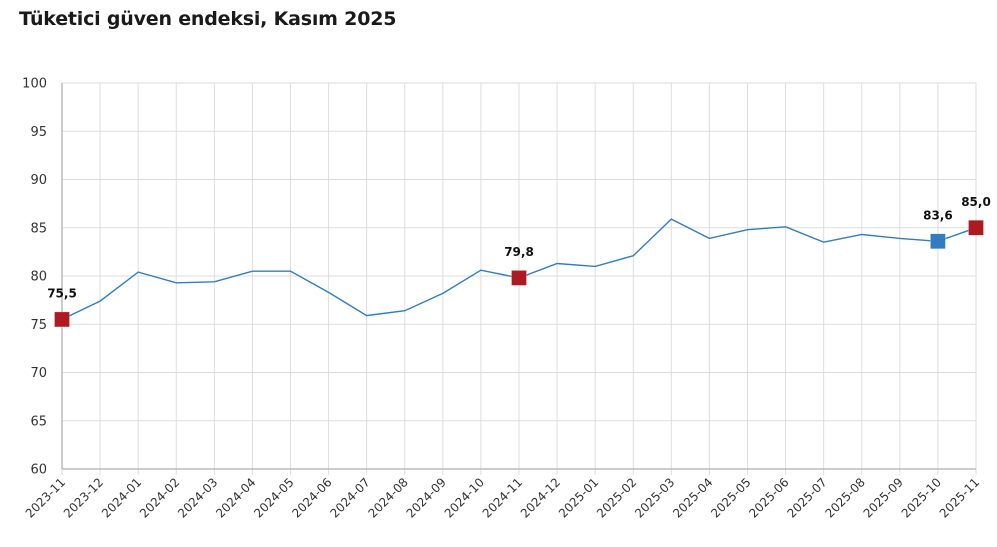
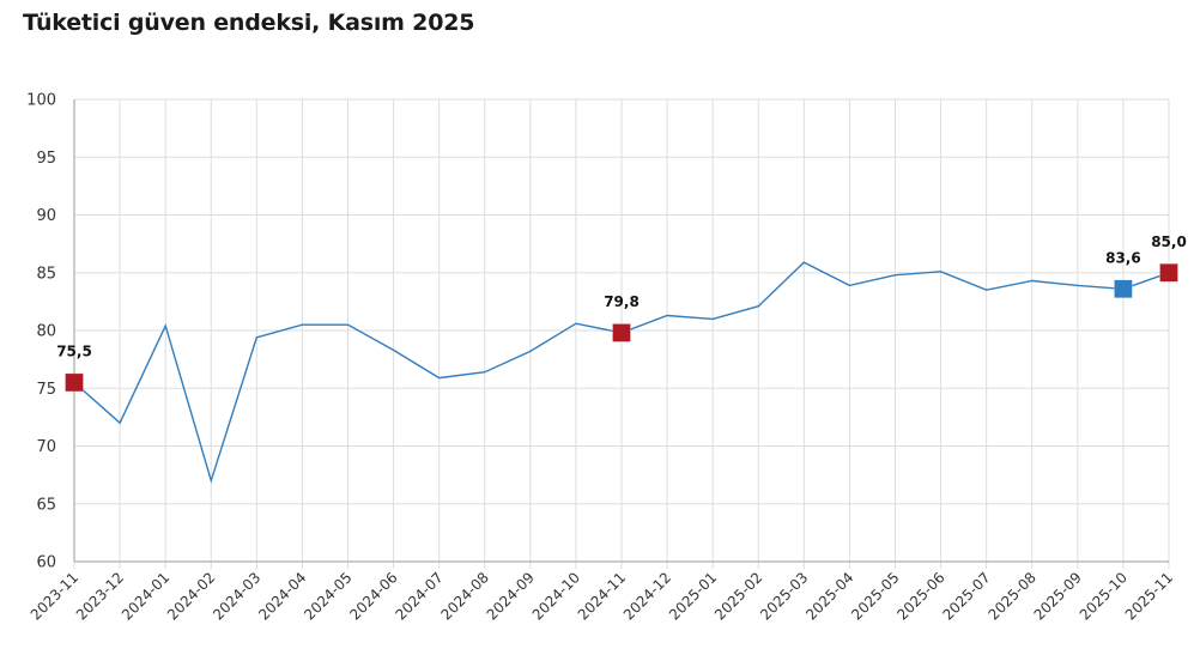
2023-12: 77 -> 72
2024-02: 79 -> 67
